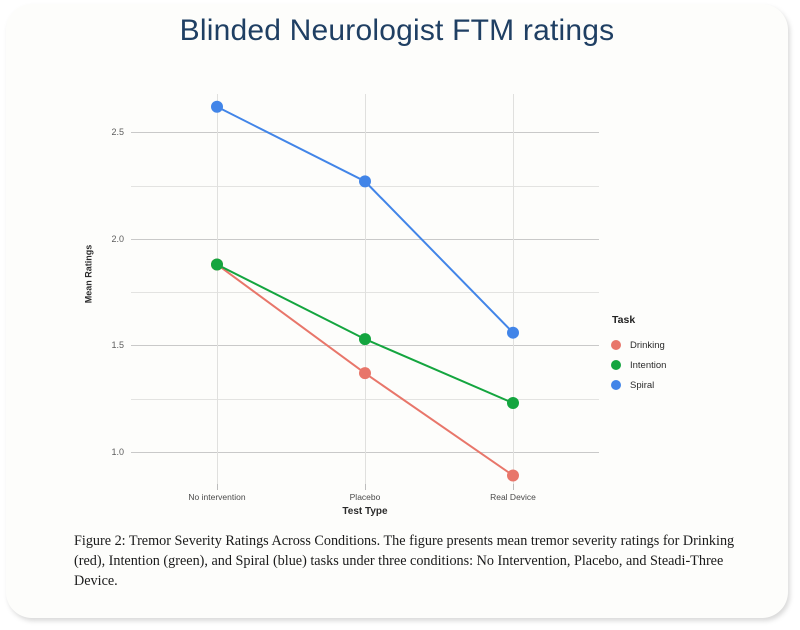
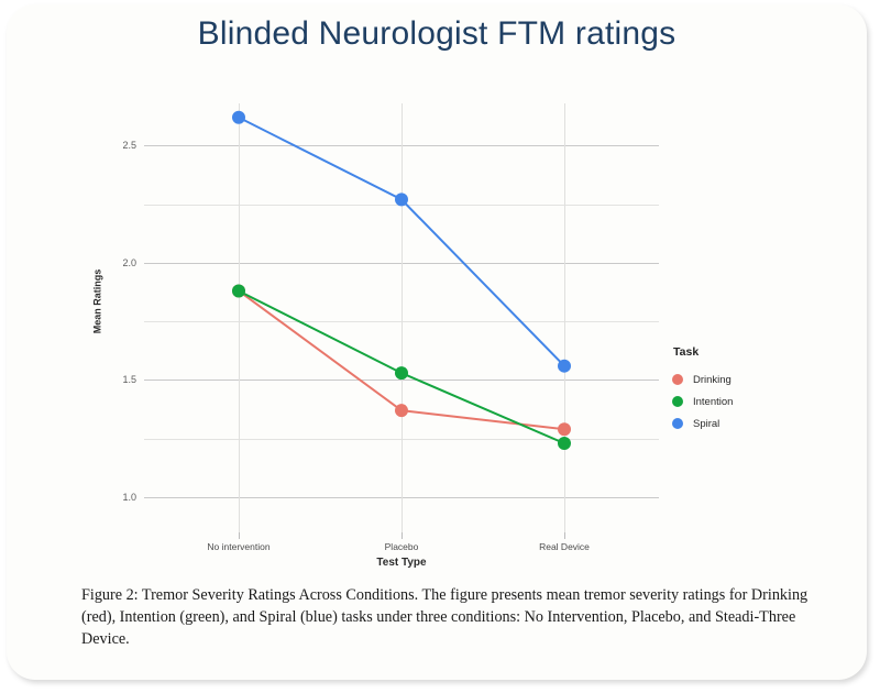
Drinking/Real Device: 0.89 -> 1.29
